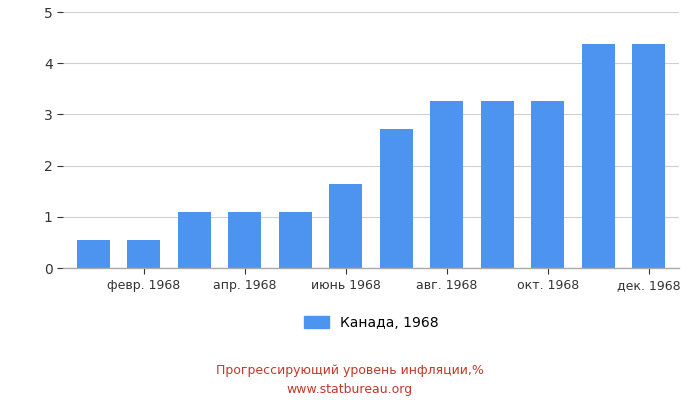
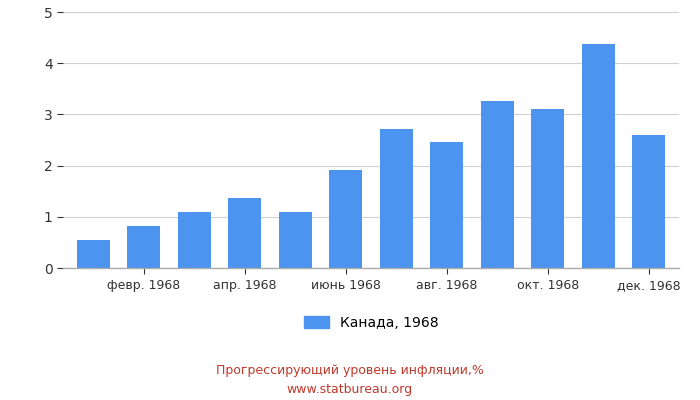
февр. 1968: 0.55 -> 0.82
апр. 1968: 1.10 -> 1.36
июнь 1968: 1.65 -> 1.92
авг. 1968: 3.26 -> 2.46
окт. 1968: 3.26 -> 3.10
дек. 1968: 4.37 -> 2.60
